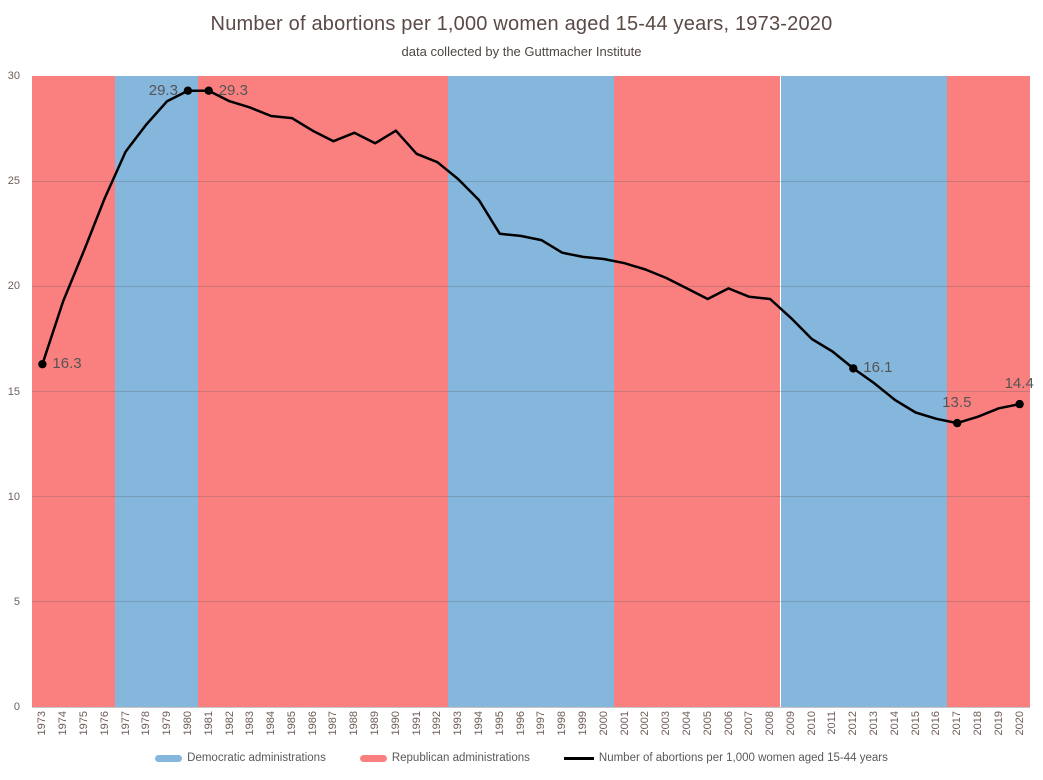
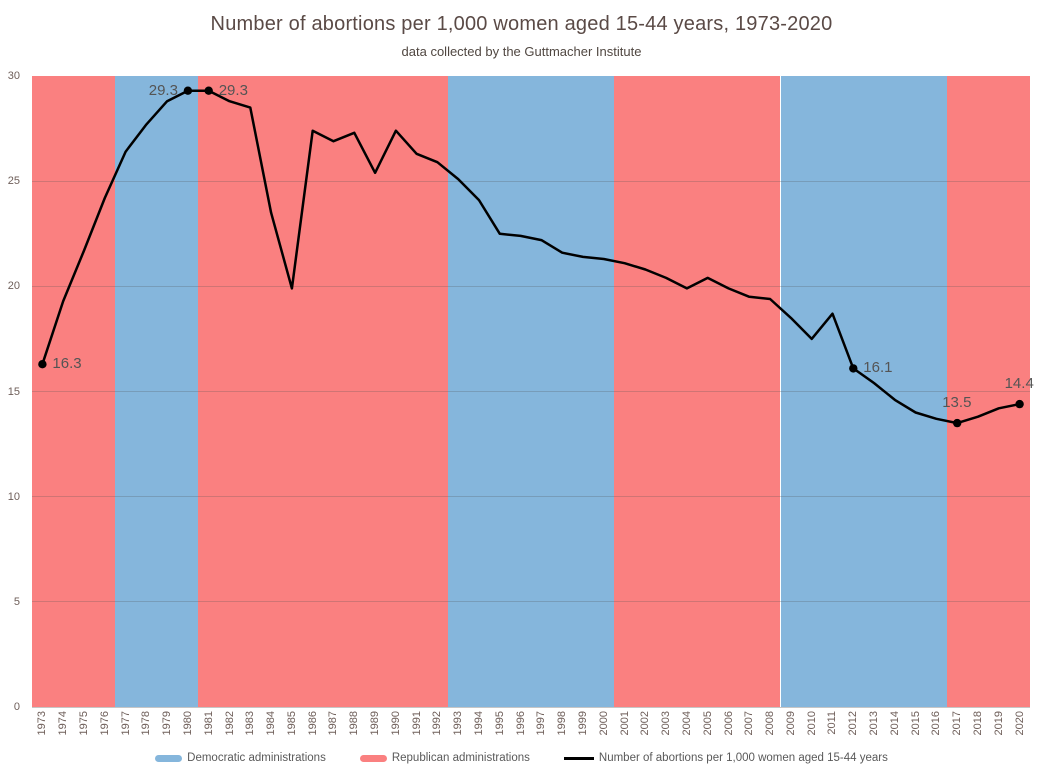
1984: 28.1 -> 23.5
1985: 28.0 -> 19.9
1989: 26.8 -> 25.4
2005: 19.4 -> 20.4
2011: 16.9 -> 18.7
